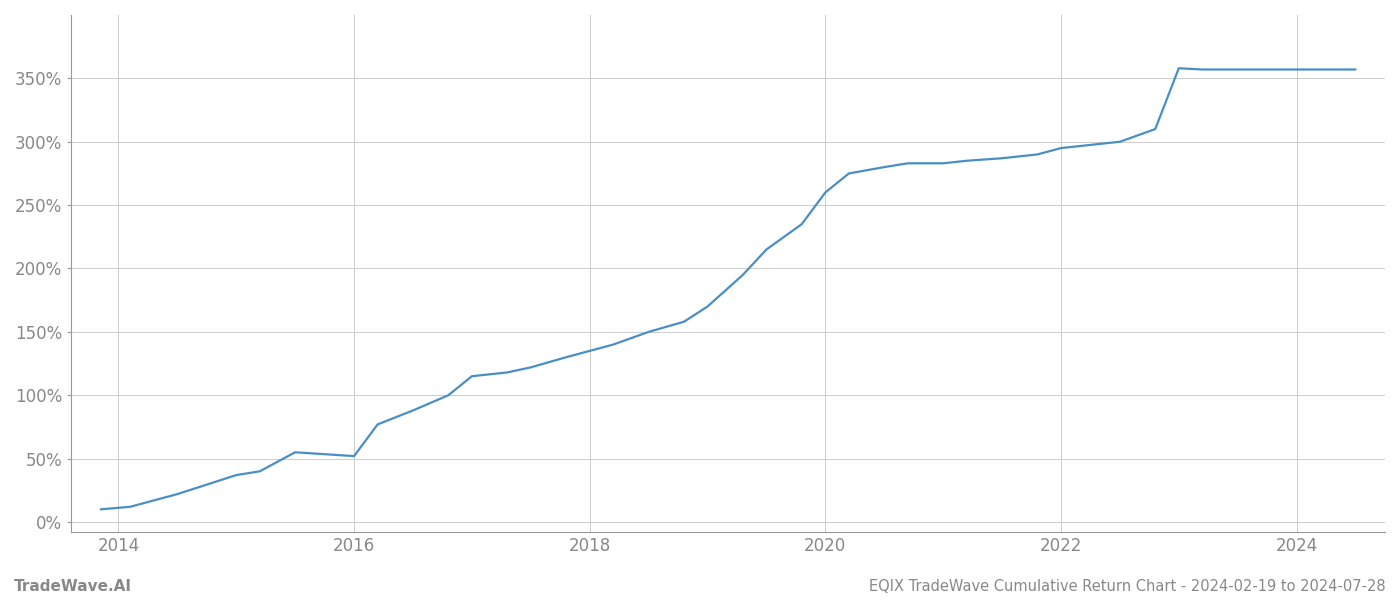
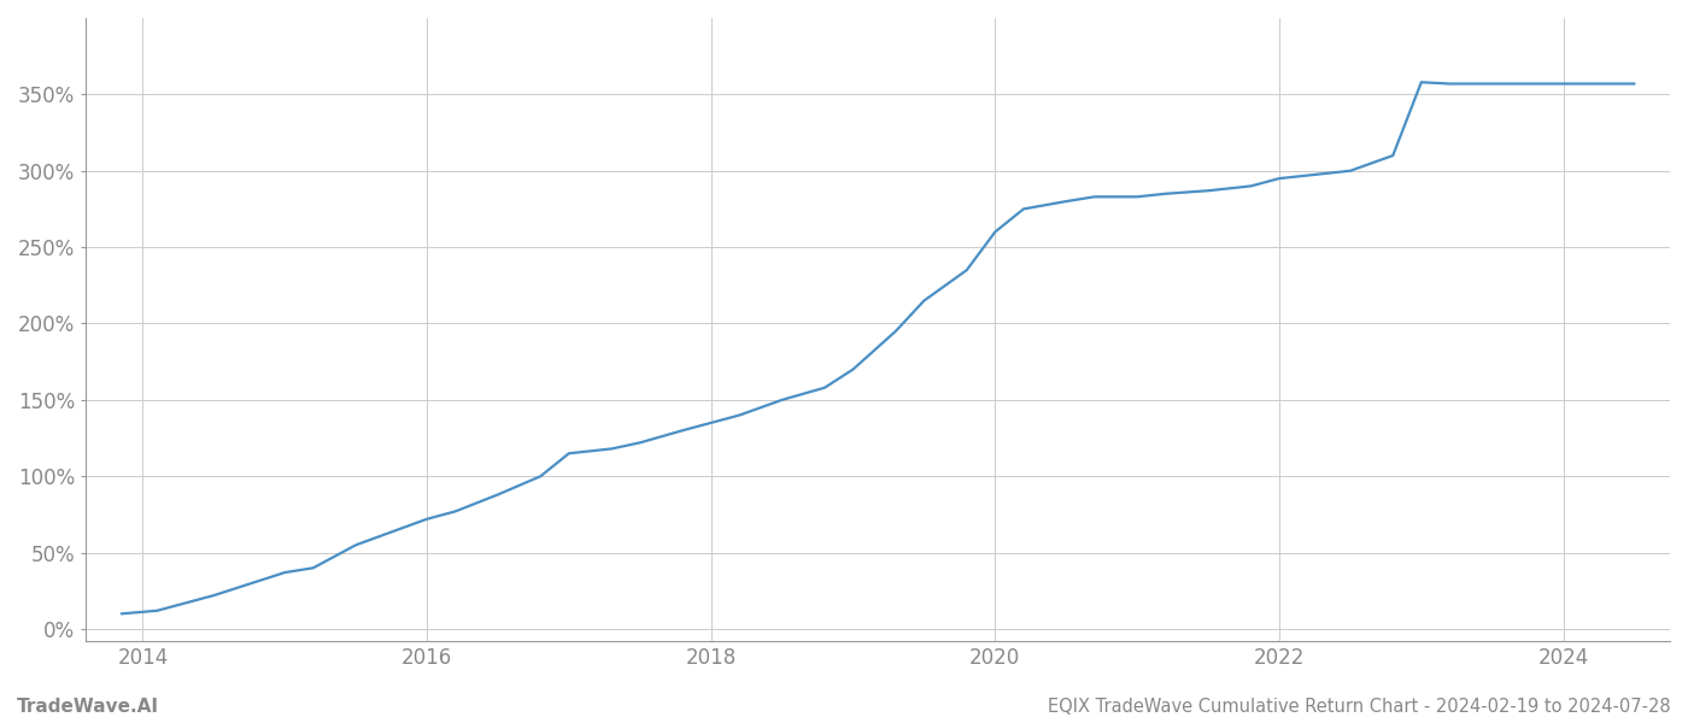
2016: 52% -> 72%
